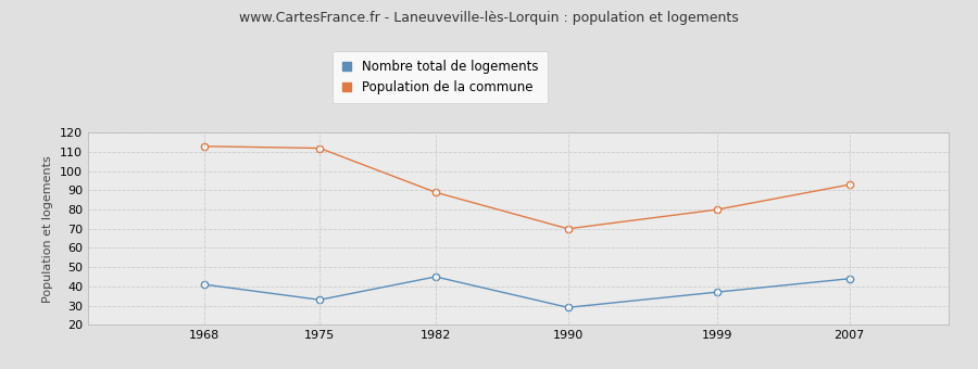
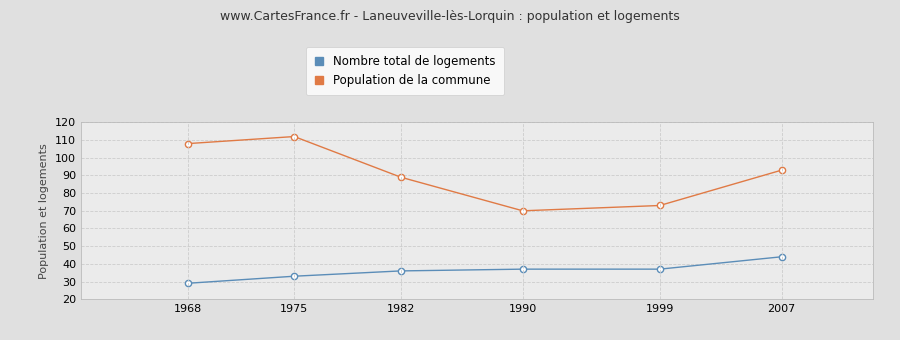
Nombre total de logements/1968: 41 -> 29
Population de la commune/1968: 113 -> 108
Nombre total de logements/1982: 45 -> 36
Nombre total de logements/1990: 29 -> 37
Population de la commune/1999: 80 -> 73
